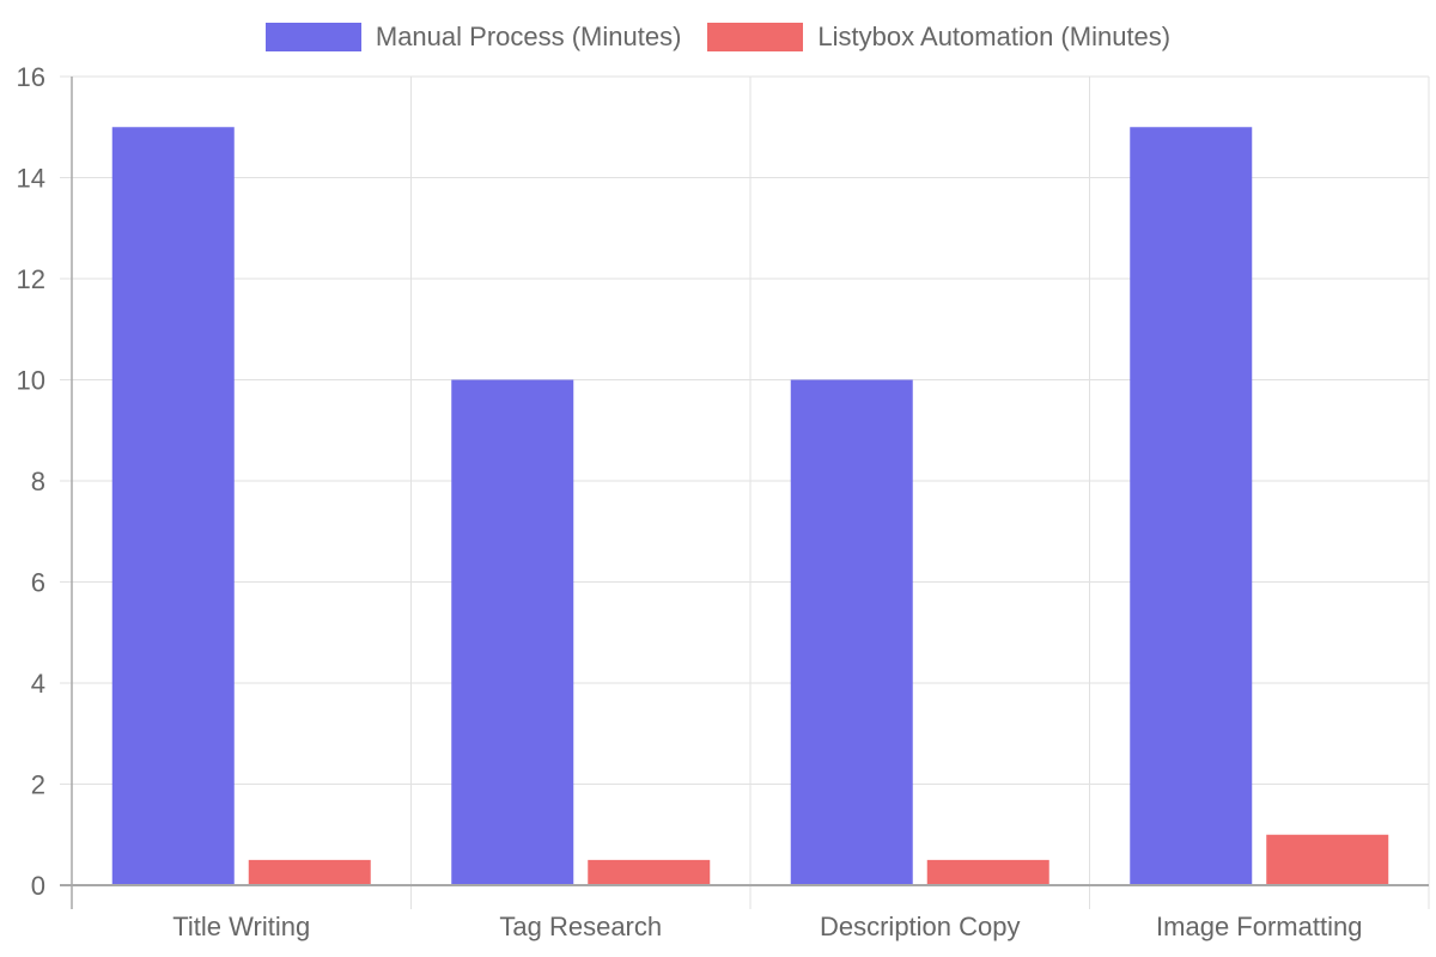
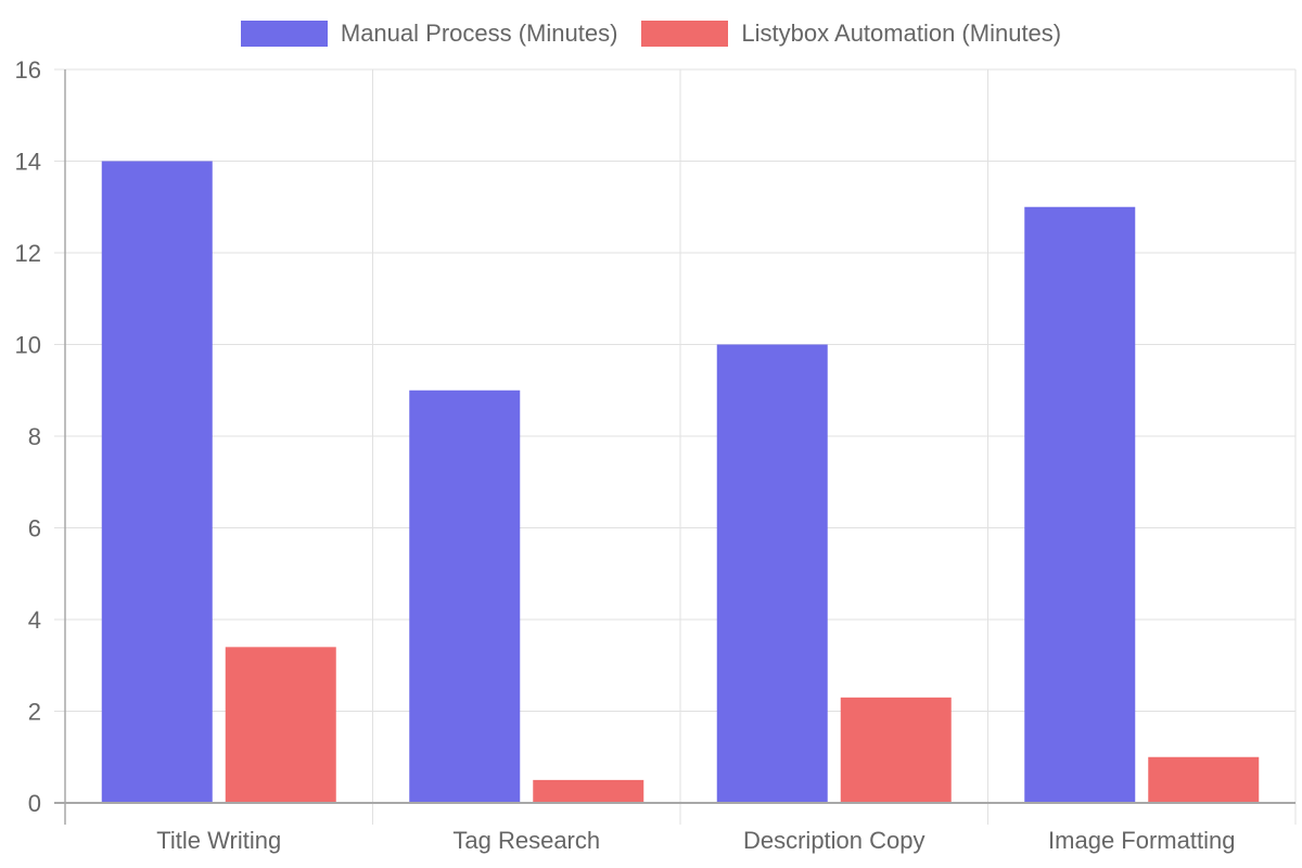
Manual Process (Minutes)/Title Writing: 15 -> 14
Listybox Automation (Minutes)/Title Writing: 0.5 -> 3.4
Manual Process (Minutes)/Tag Research: 10 -> 9
Listybox Automation (Minutes)/Description Copy: 0.5 -> 2.3
Manual Process (Minutes)/Image Formatting: 15 -> 13
